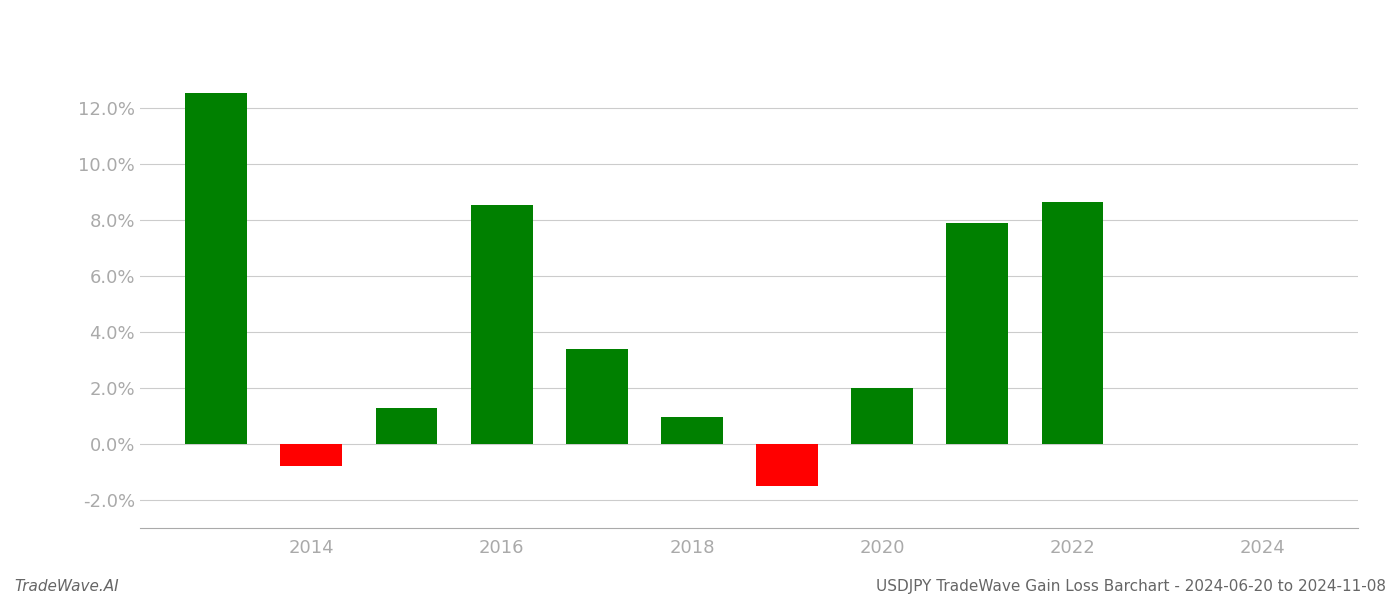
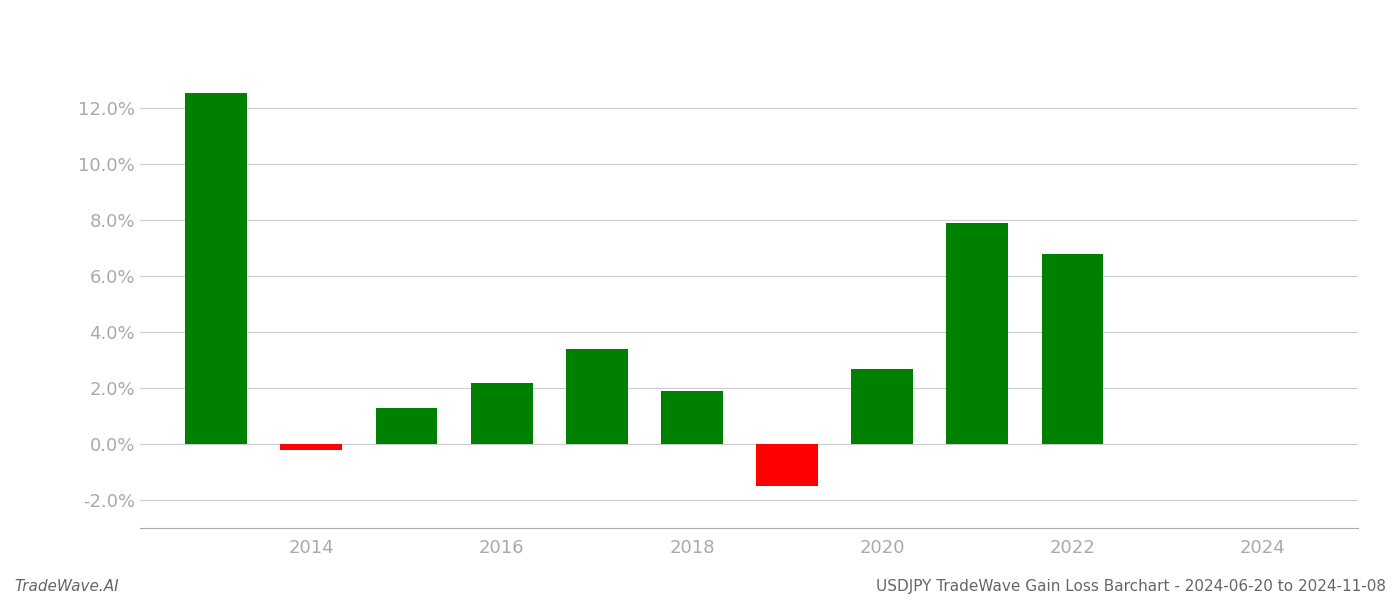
2014: -0.80% -> -0.20%
2016: 8.55% -> 2.20%
2018: 0.95% -> 1.90%
2020: 2.00% -> 2.70%
2022: 8.65% -> 6.80%
